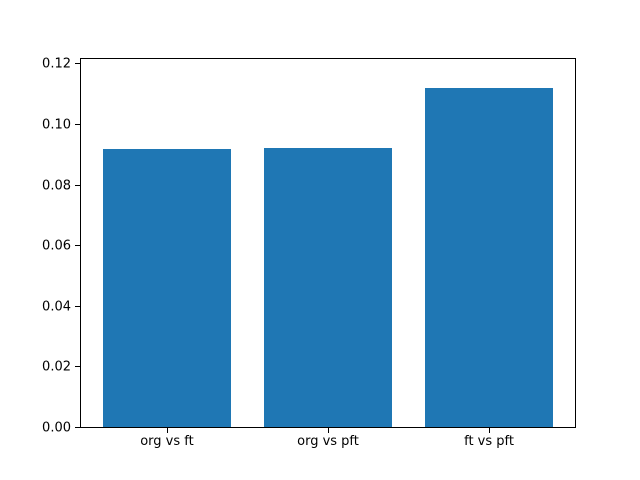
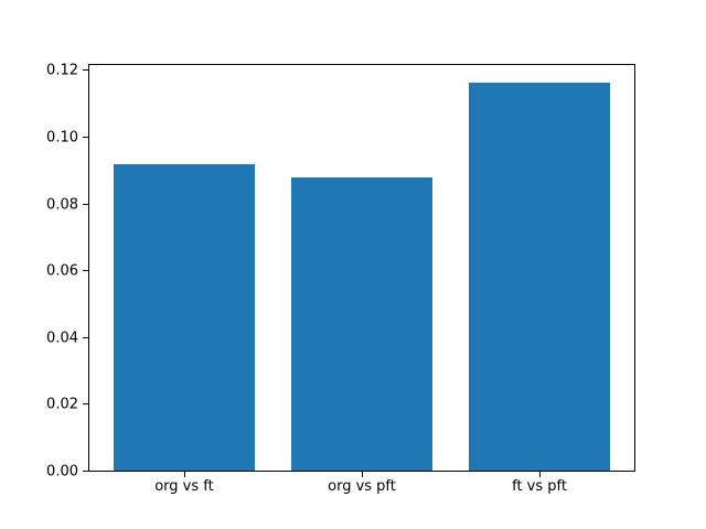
org vs pft: 0.092 -> 0.088
ft vs pft: 0.112 -> 0.116
